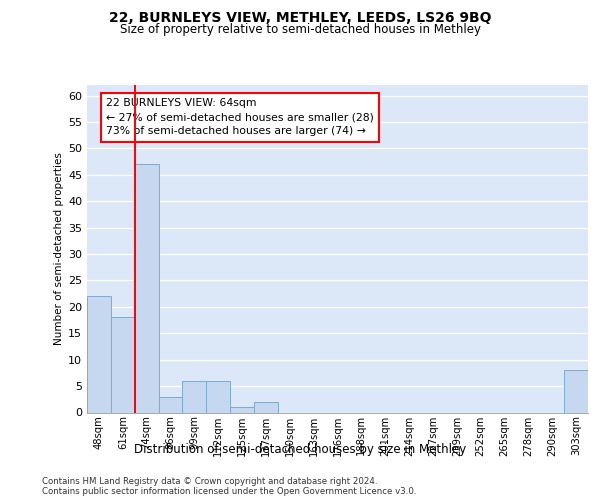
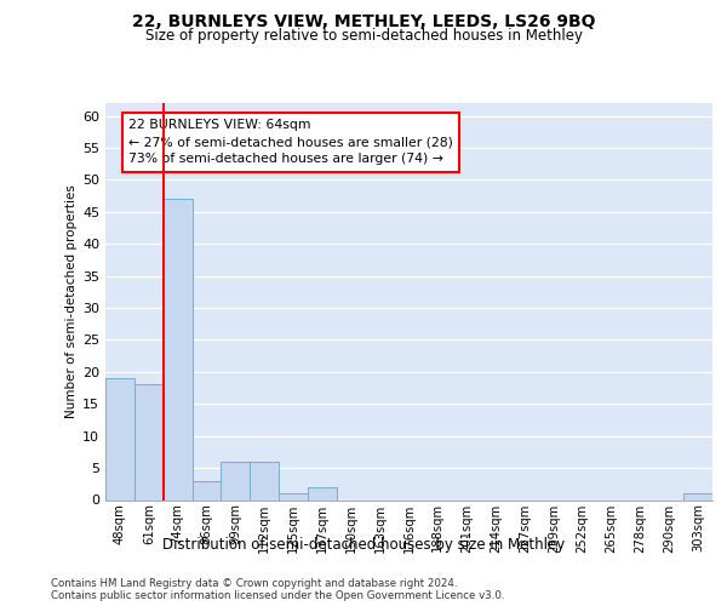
48sqm: 22 -> 19
303sqm: 8 -> 1
